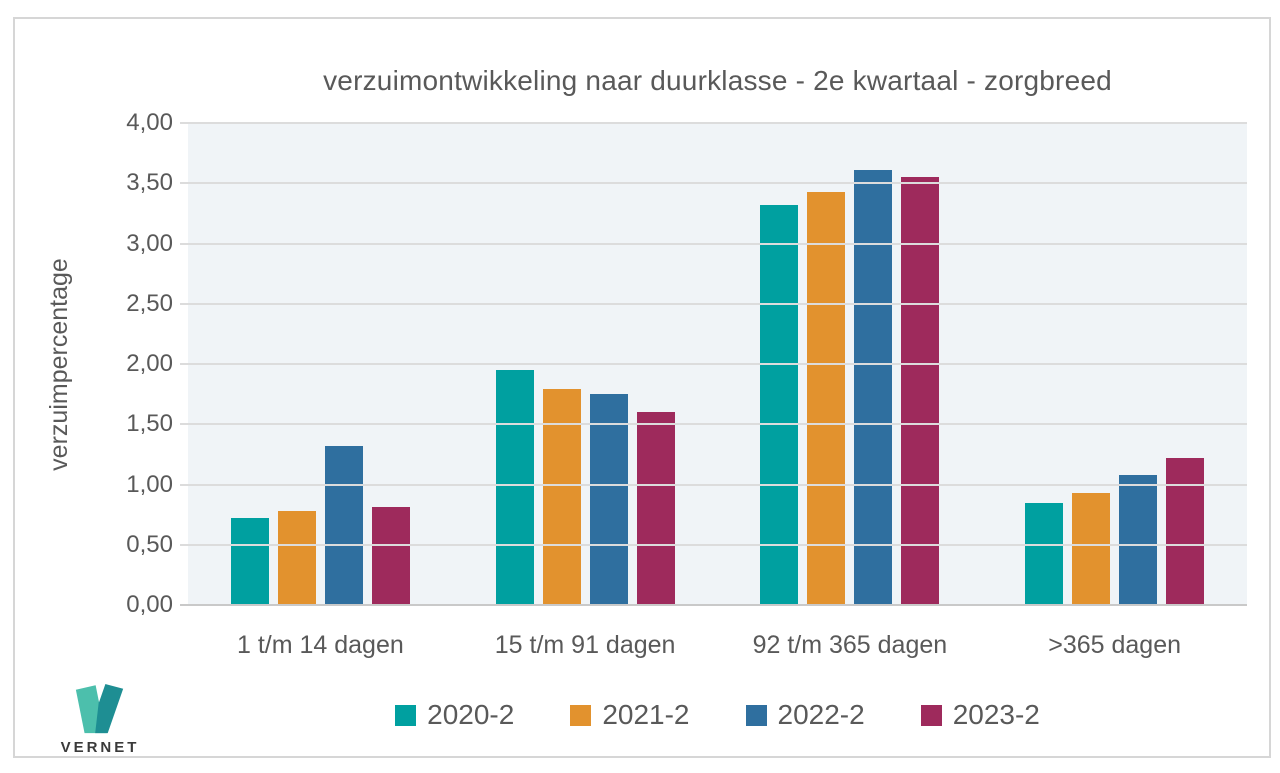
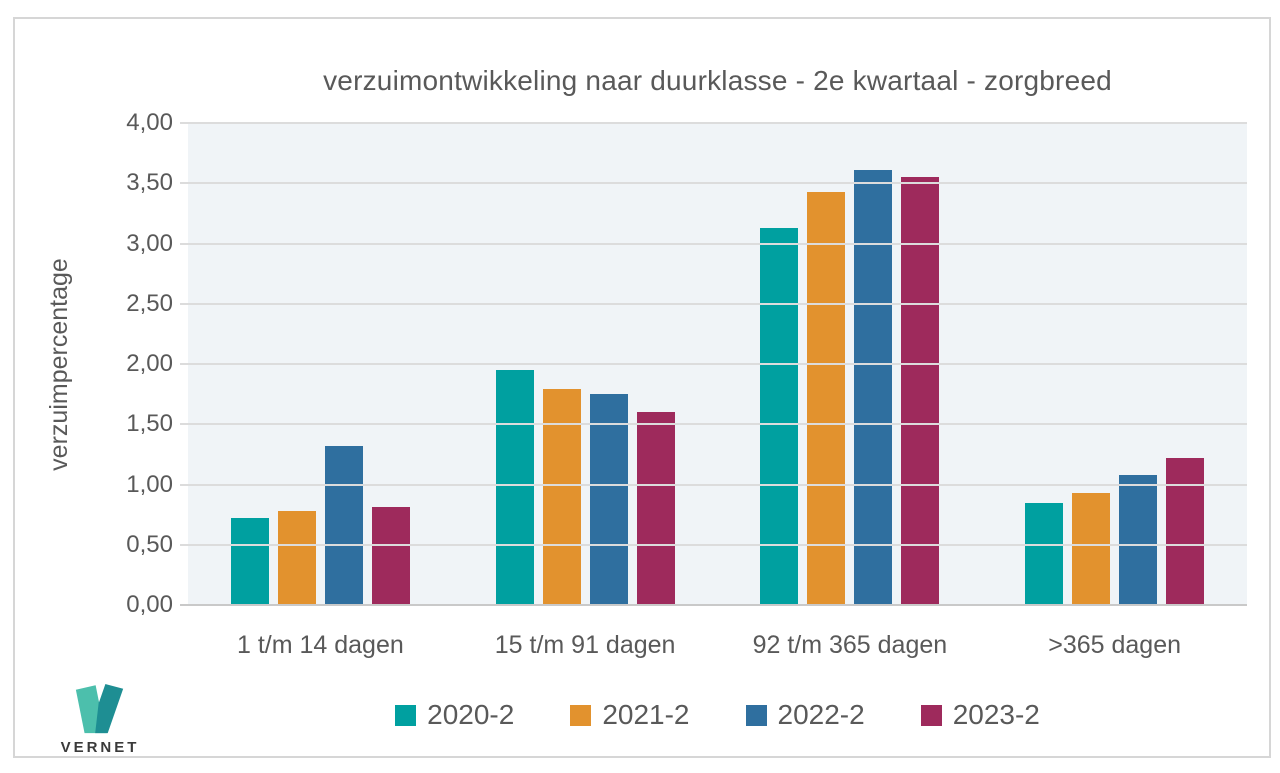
2020-2/92 t/m 365 dagen: 3,32 -> 3,13
